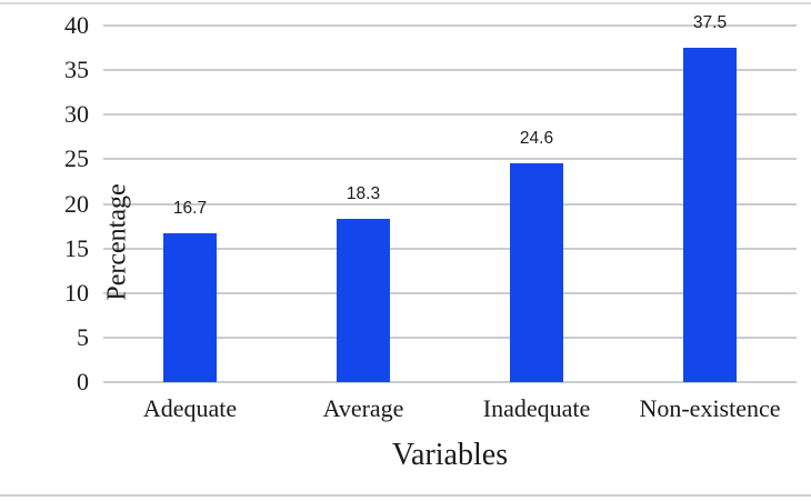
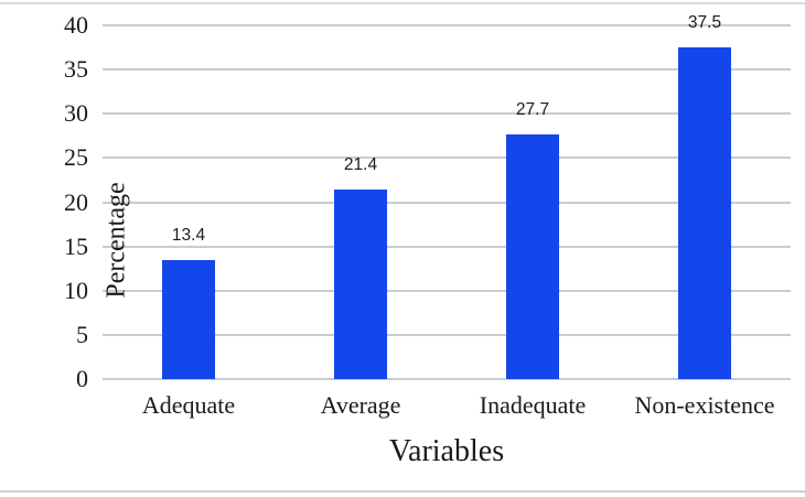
Adequate: 16.7 -> 13.4
Average: 18.3 -> 21.4
Inadequate: 24.6 -> 27.7
